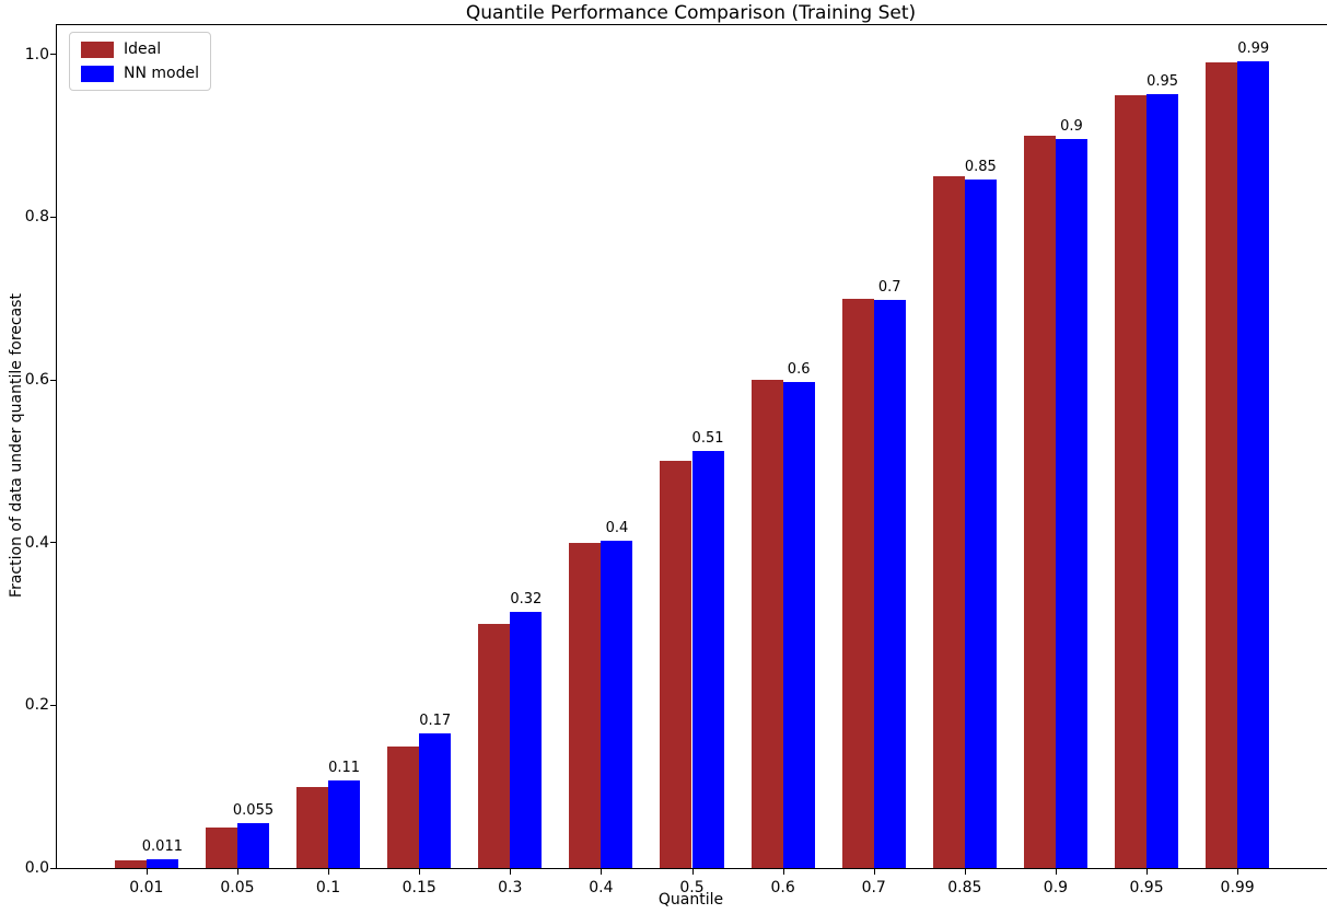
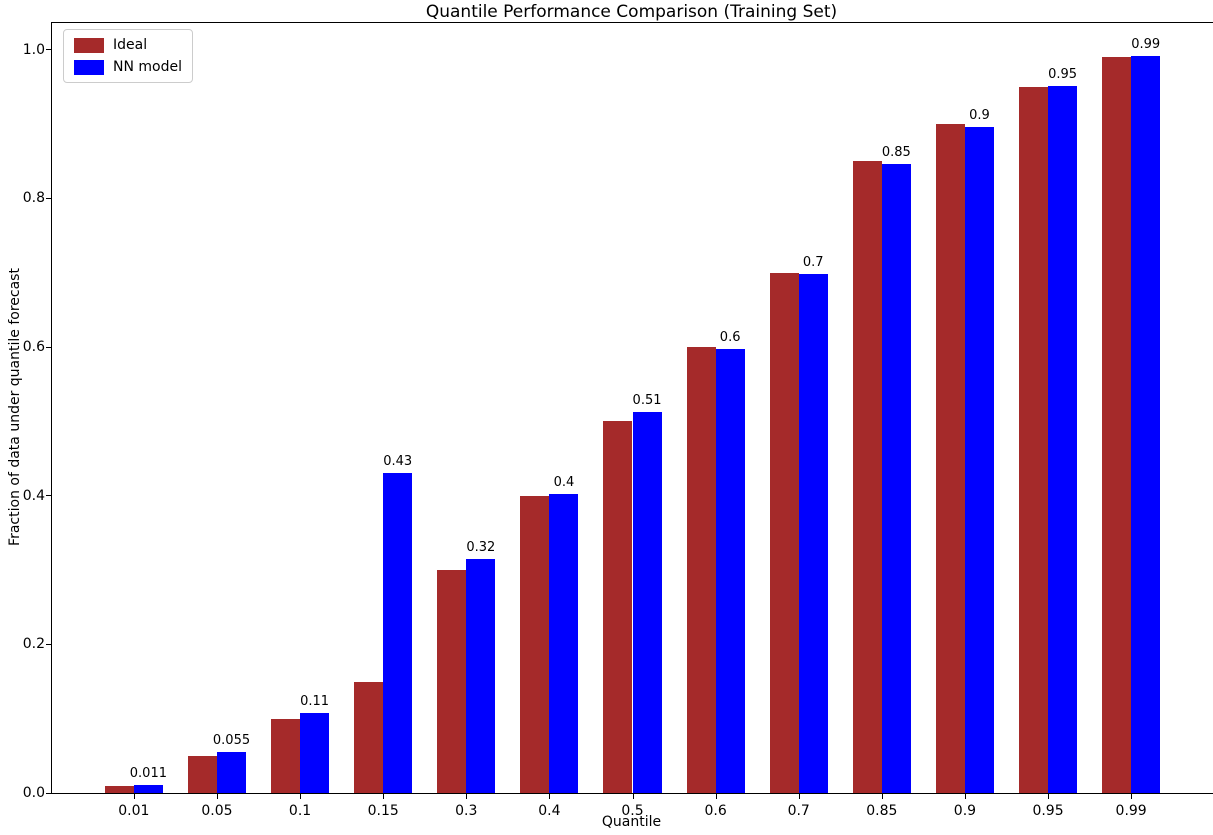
NN model/0.15: 0.17 -> 0.43
